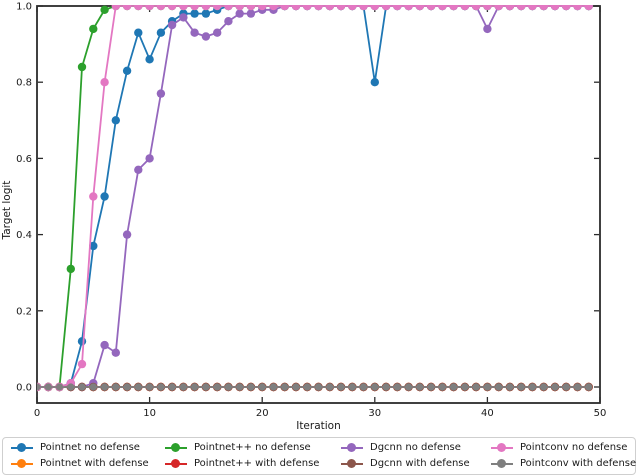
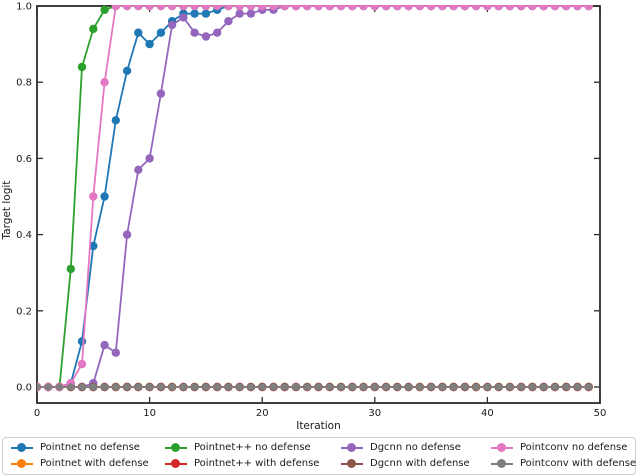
Pointnet no defense/10: 0.86 -> 0.90
Pointnet no defense/30: 0.80 -> 1.00
Dgcnn no defense/40: 0.94 -> 1.00
